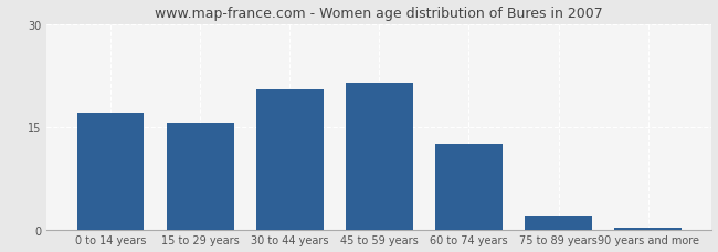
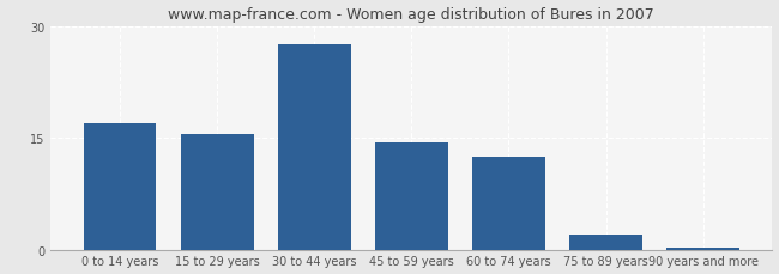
30 to 44 years: 20.4 -> 27.5
45 to 59 years: 21.4 -> 14.3
